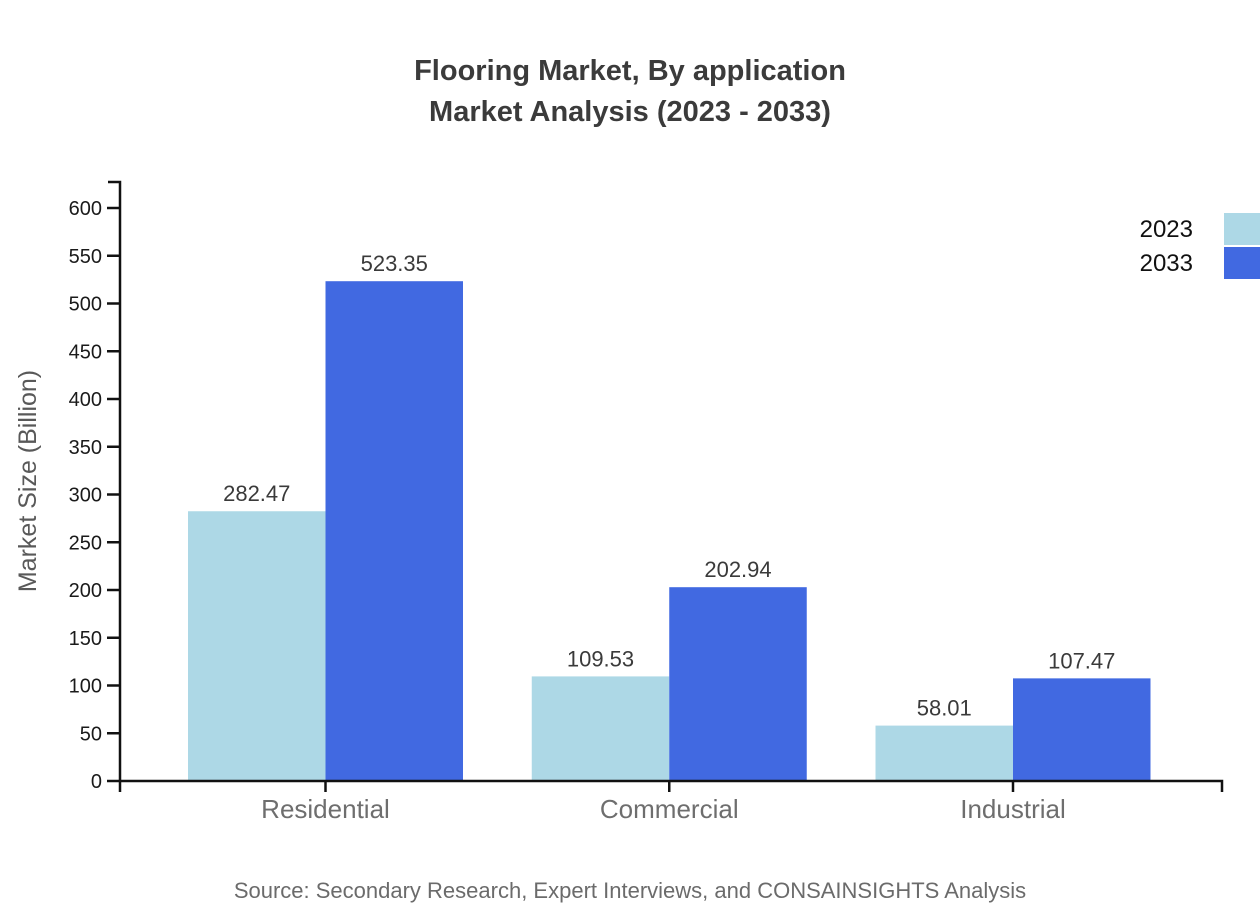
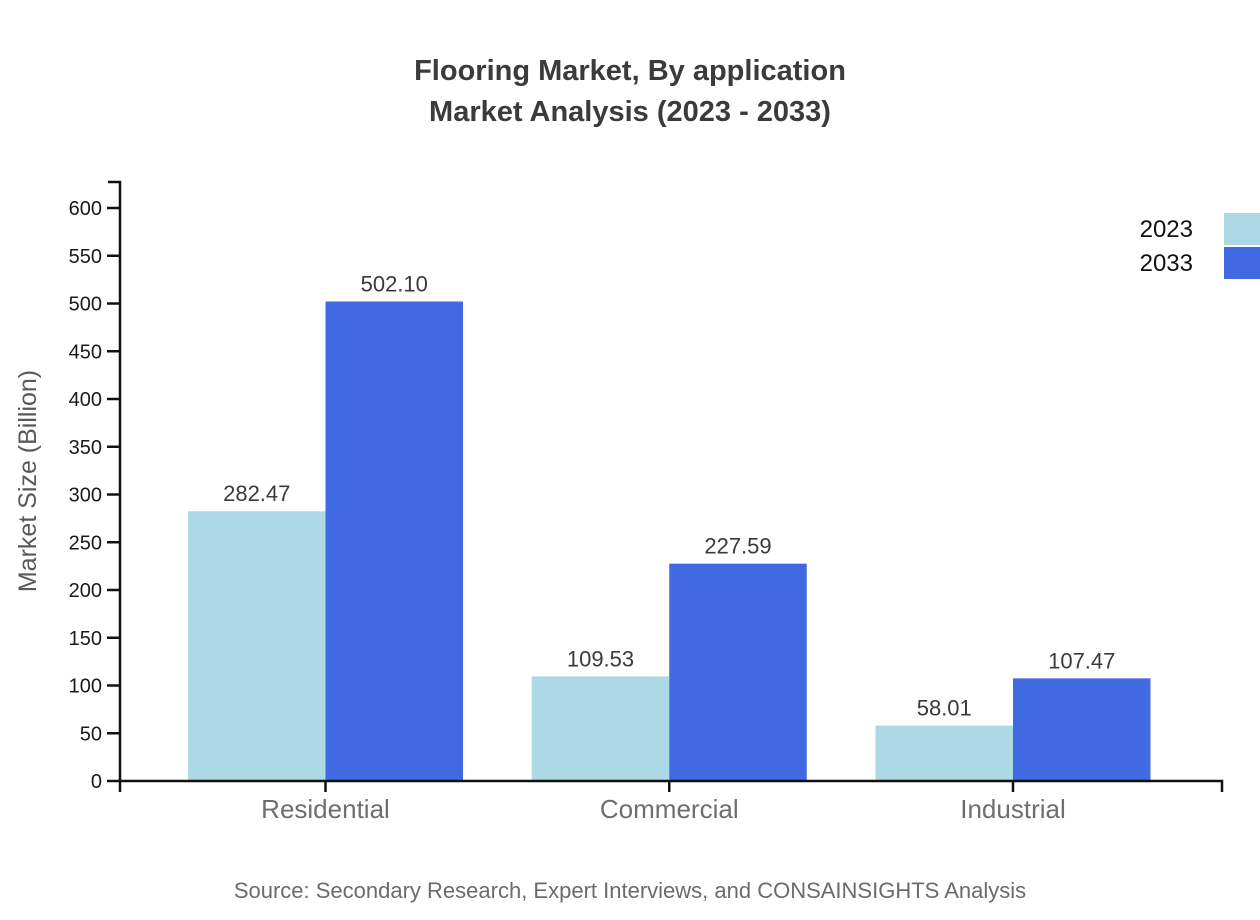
2033/Residential: 523.35 -> 502.10
2033/Commercial: 202.94 -> 227.59
